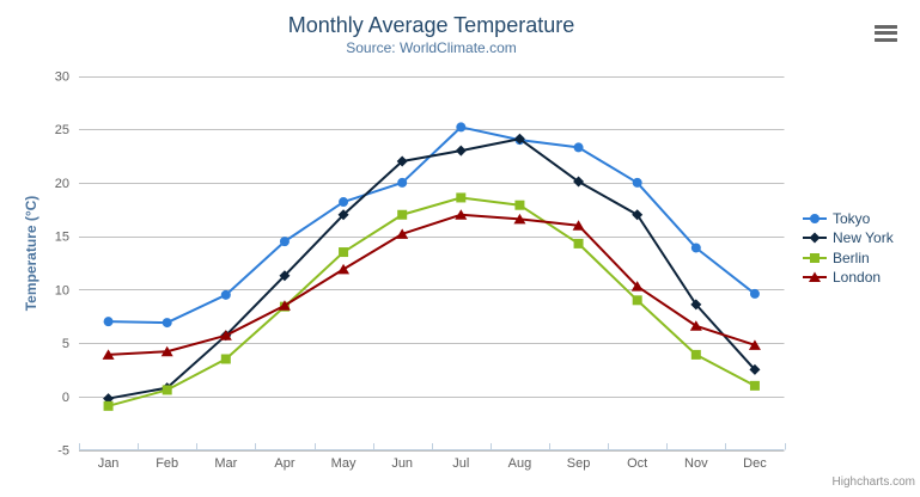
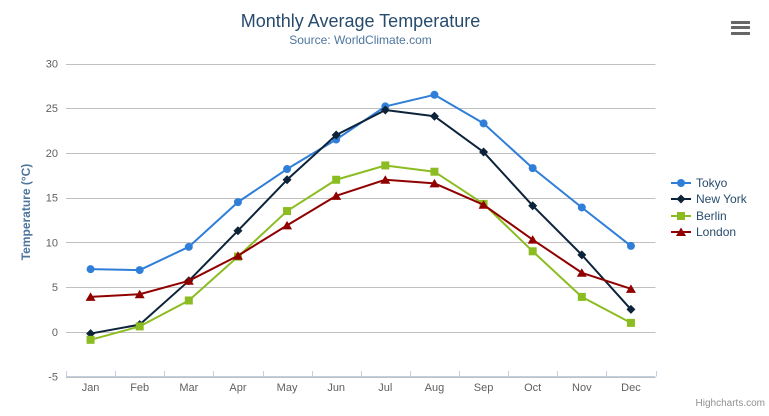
Tokyo/Jun: 20 -> 22
New York/Jul: 23 -> 25
Tokyo/Aug: 24 -> 26
London/Sep: 16 -> 14
Tokyo/Oct: 20 -> 18
New York/Oct: 17 -> 14
